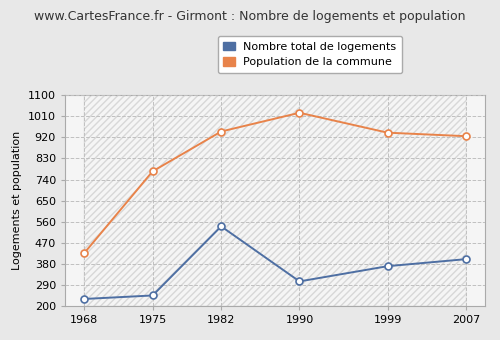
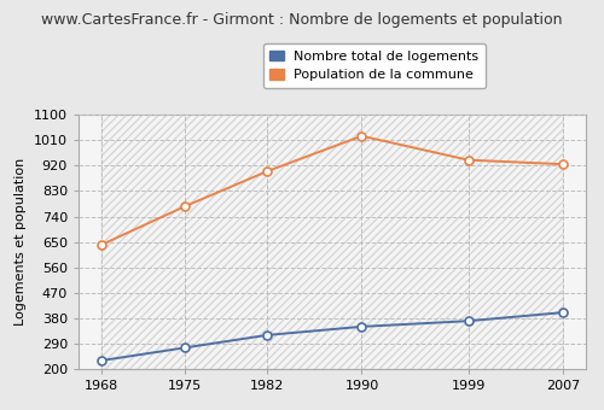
Population de la commune/1968: 425 -> 640
Nombre total de logements/1975: 245 -> 275
Nombre total de logements/1982: 540 -> 320
Population de la commune/1982: 945 -> 900
Nombre total de logements/1990: 305 -> 350
